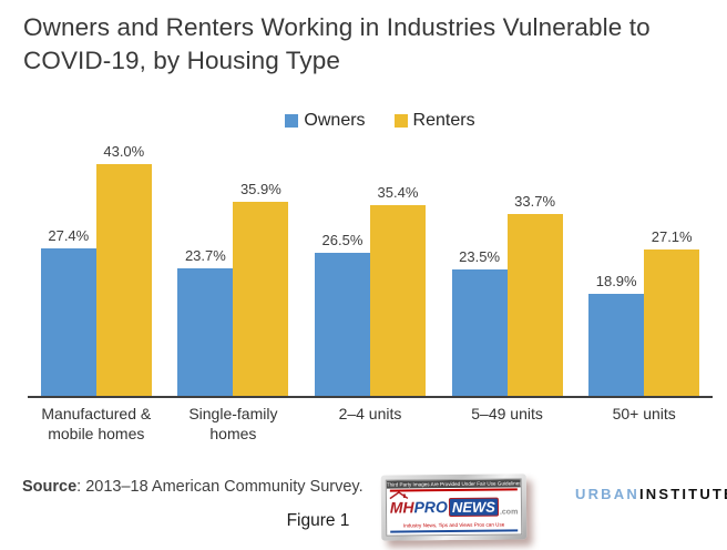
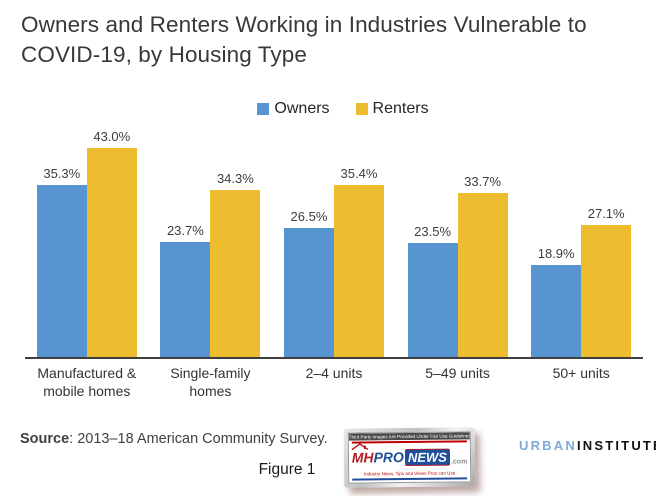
Owners/Manufactured & mobile homes: 27.4% -> 35.3%
Renters/Single-family homes: 35.9% -> 34.3%
